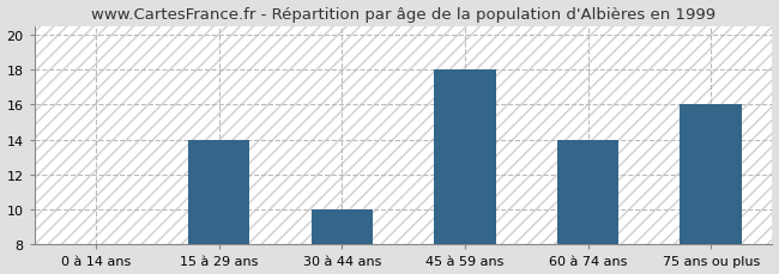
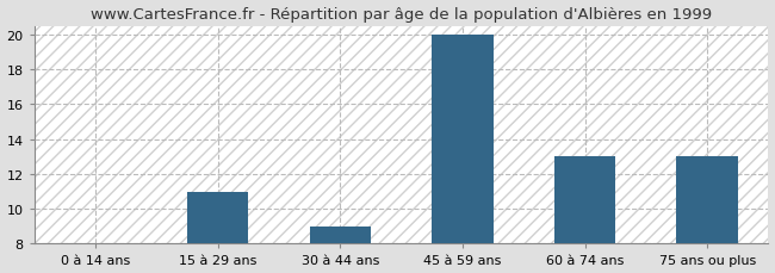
15 à 29 ans: 14 -> 11
30 à 44 ans: 10 -> 9
45 à 59 ans: 18 -> 20
60 à 74 ans: 14 -> 13
75 ans ou plus: 16 -> 13
